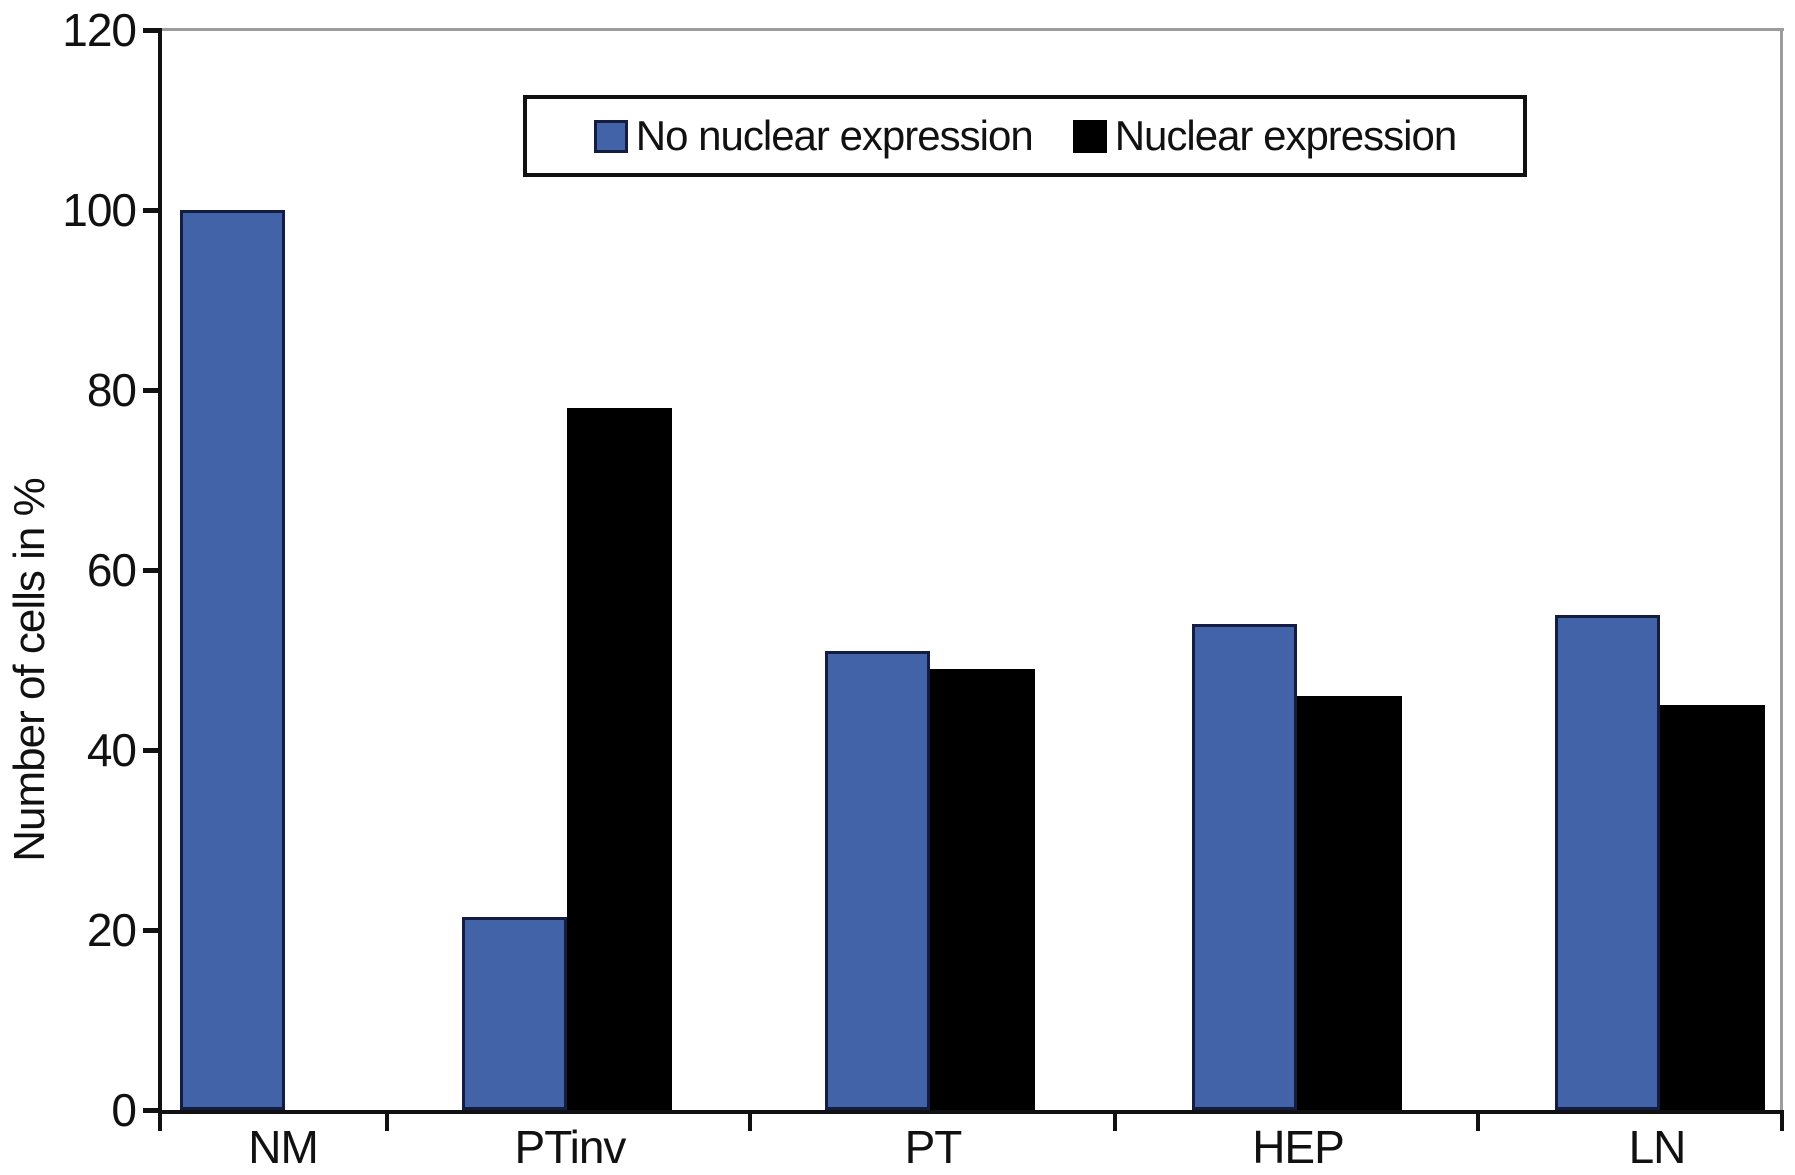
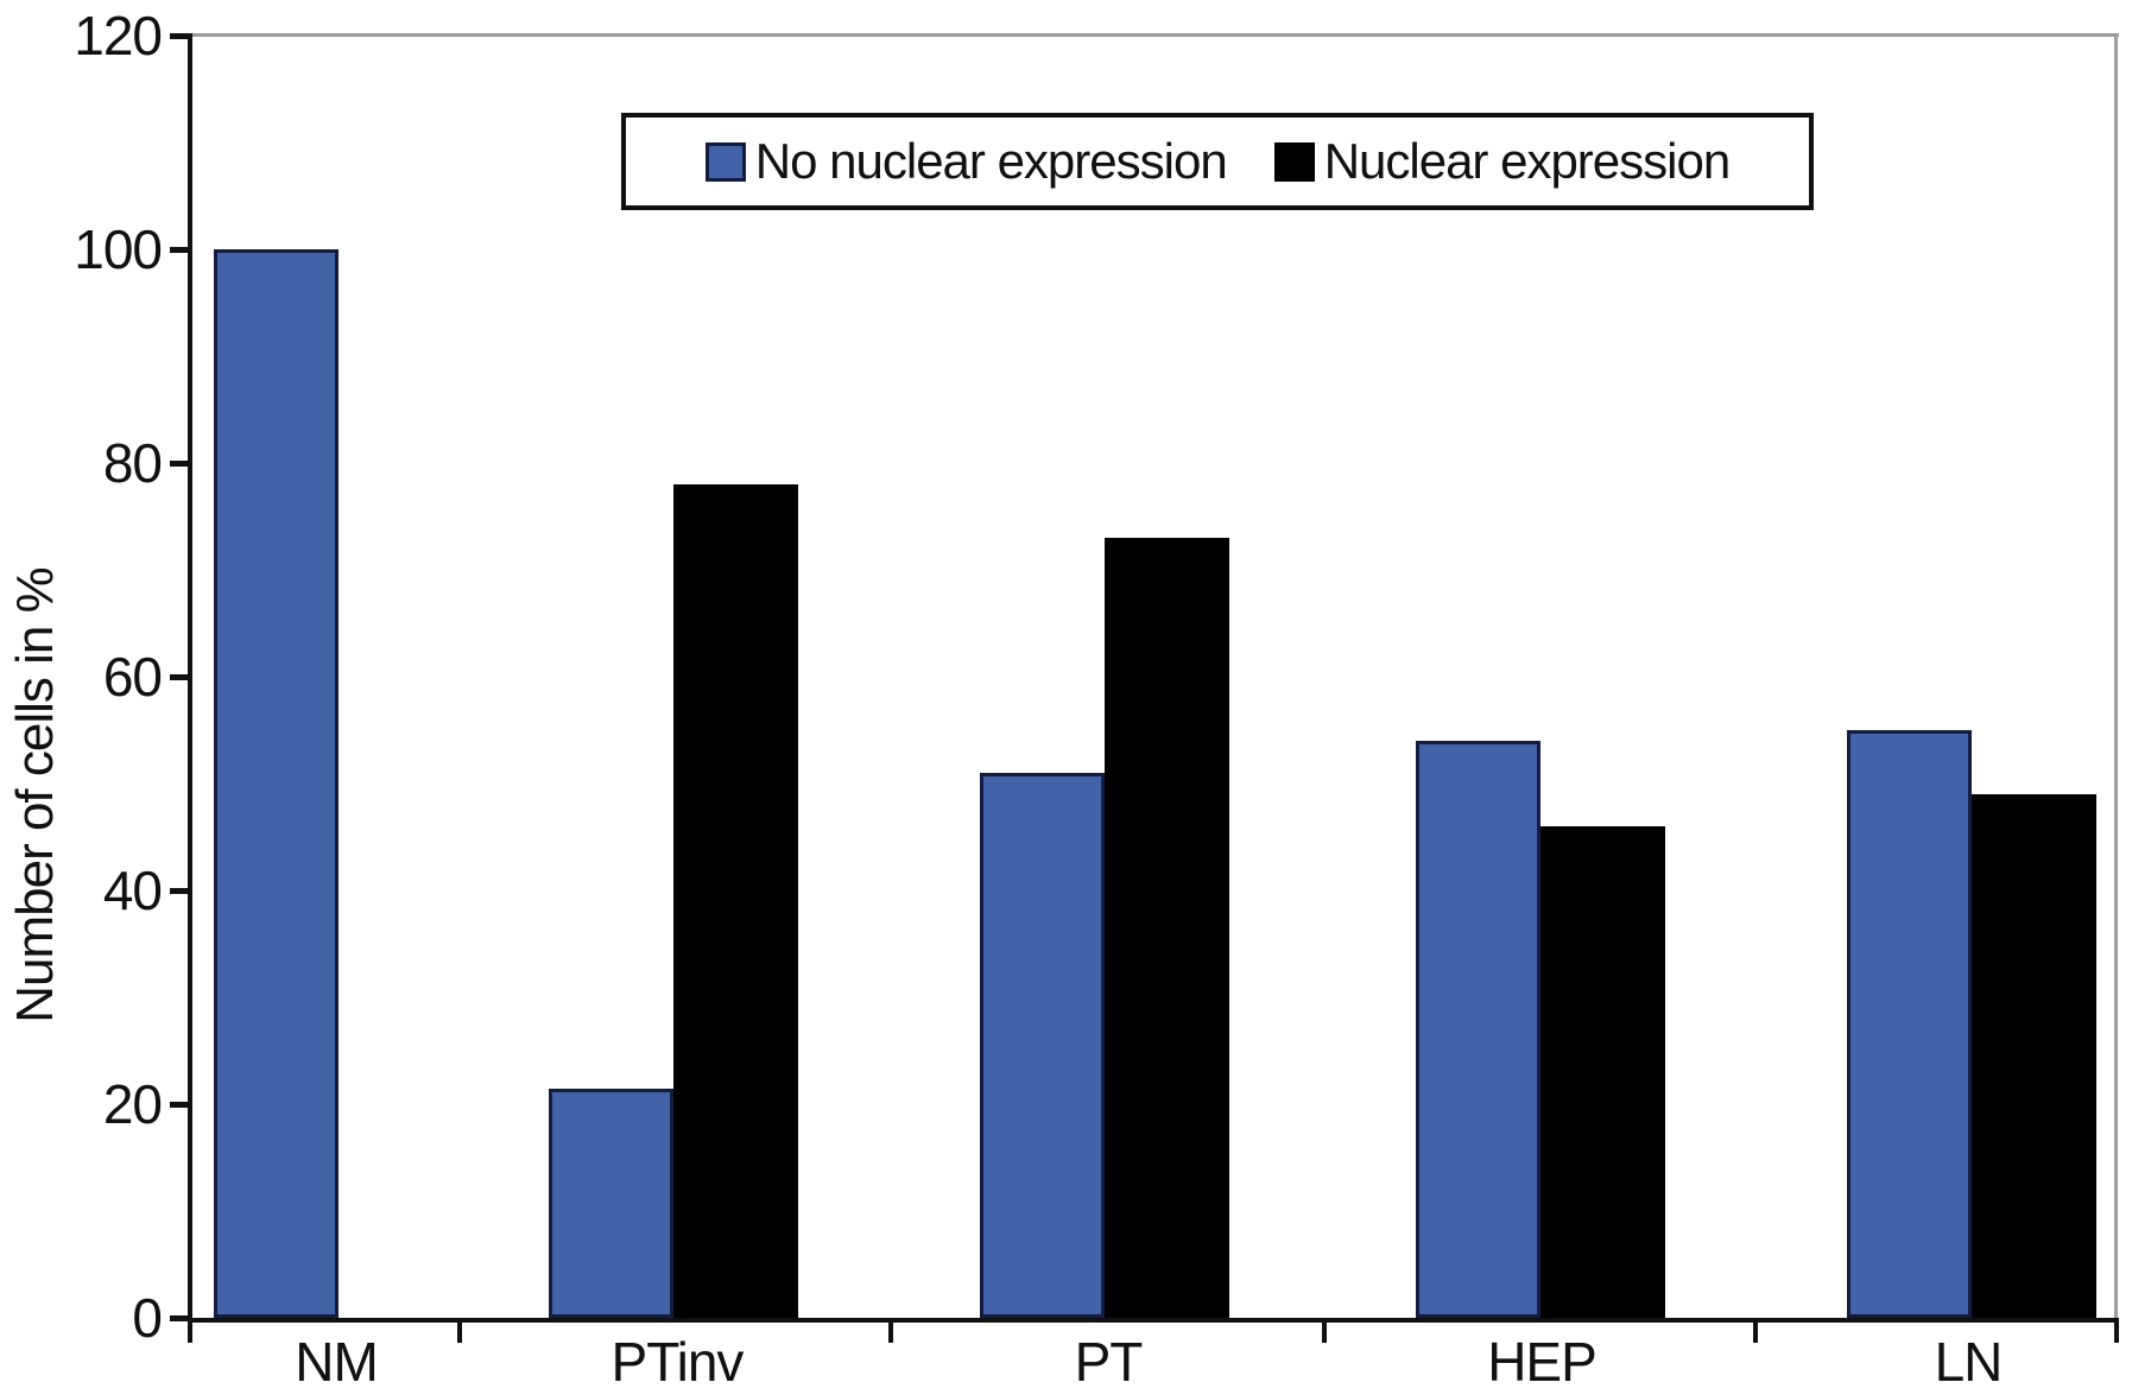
Nuclear expression/PT: 49 -> 73
Nuclear expression/LN: 45 -> 49
